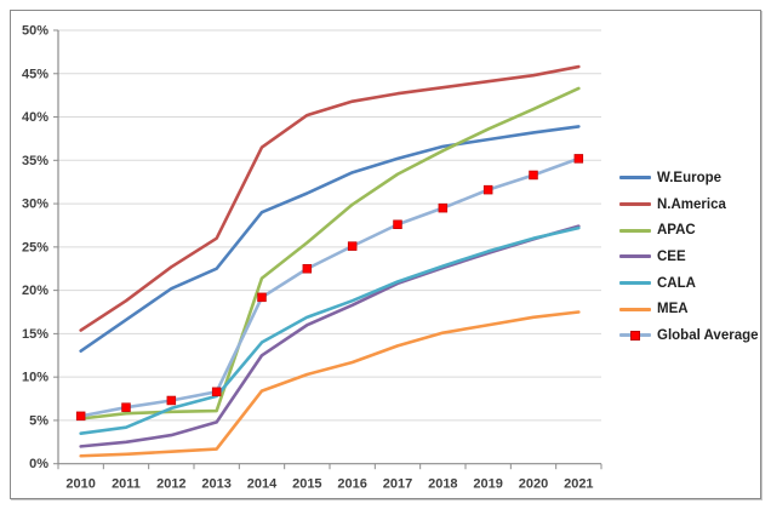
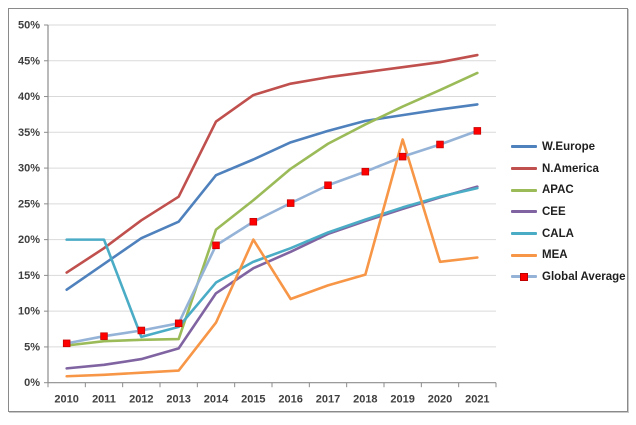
CALA/2010: 4% -> 20%
CALA/2011: 4% -> 20%
MEA/2015: 10% -> 20%
MEA/2019: 16% -> 34%
